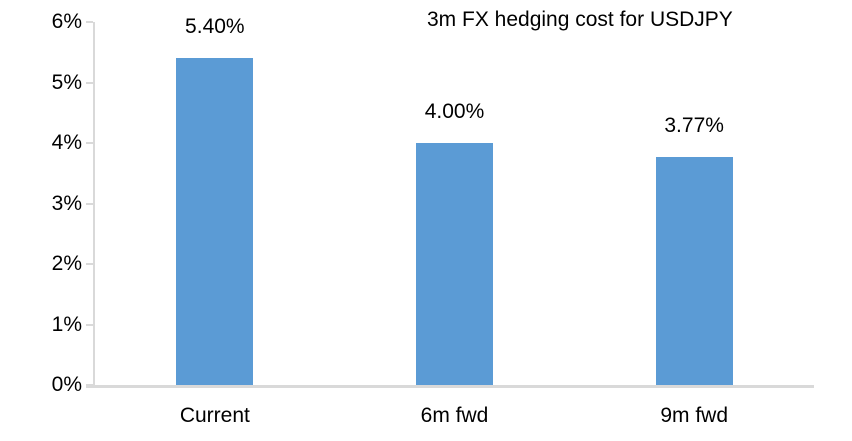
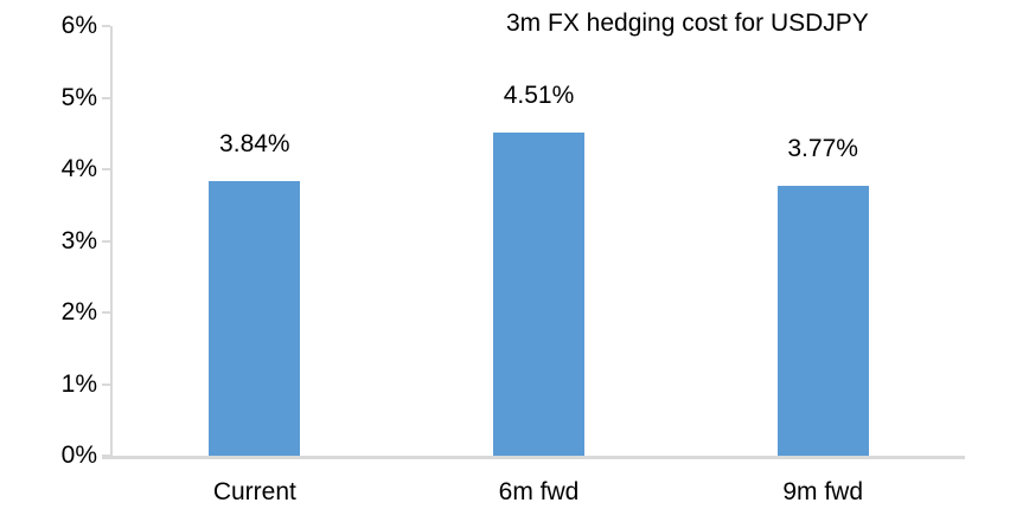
Current: 5.40% -> 3.84%
6m fwd: 4.00% -> 4.51%
